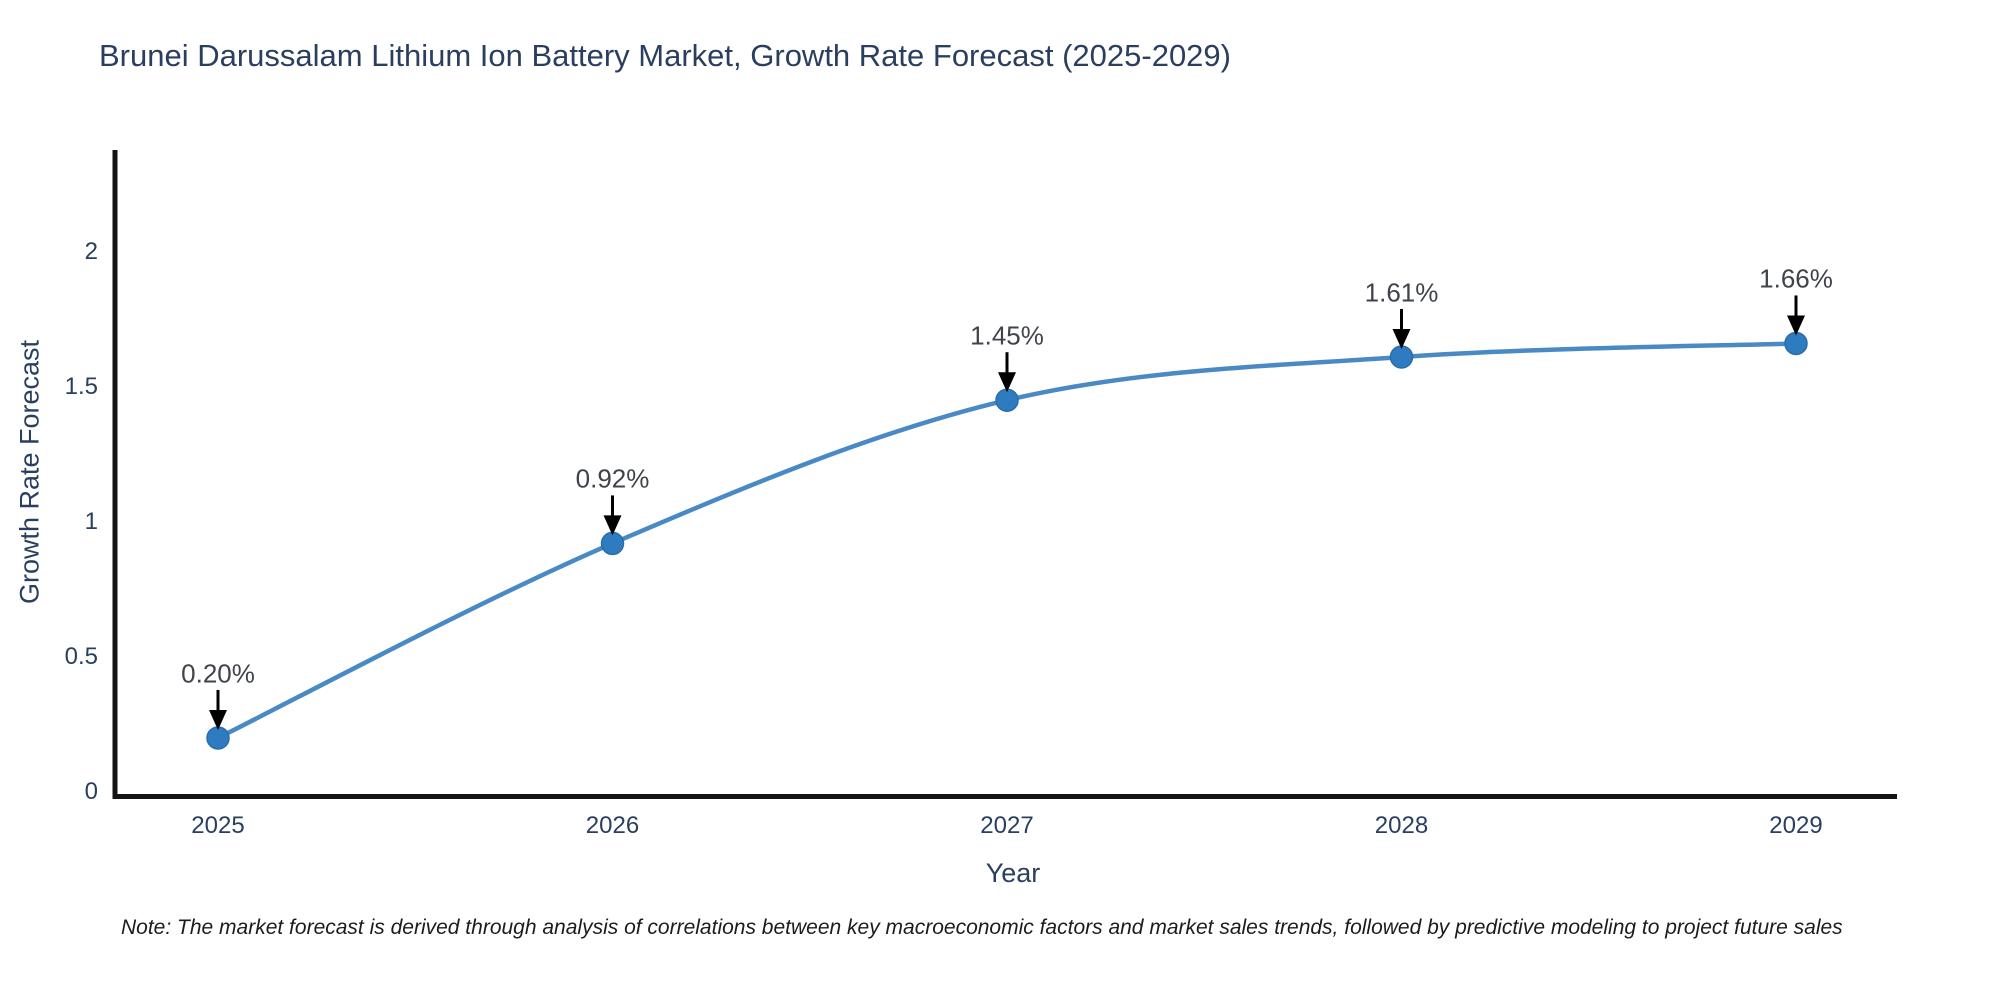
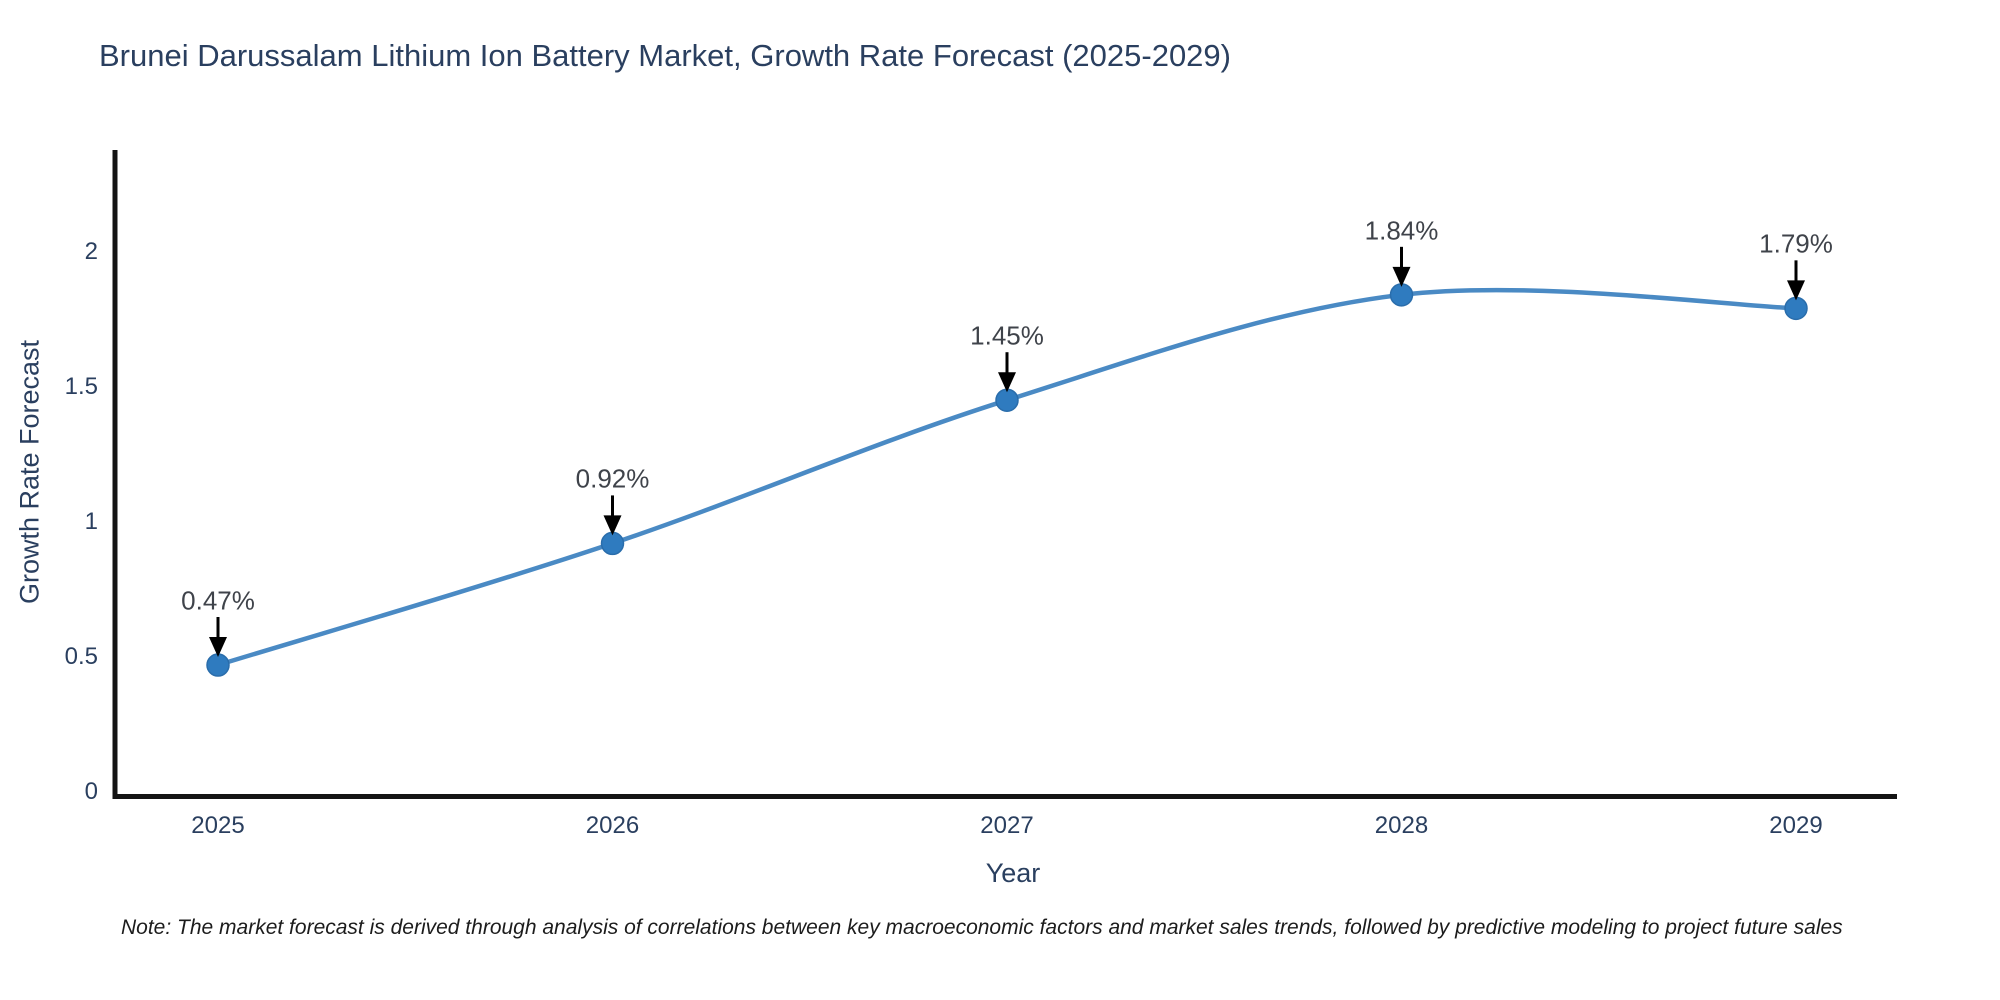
2025: 0.20% -> 0.47%
2028: 1.61% -> 1.84%
2029: 1.66% -> 1.79%
